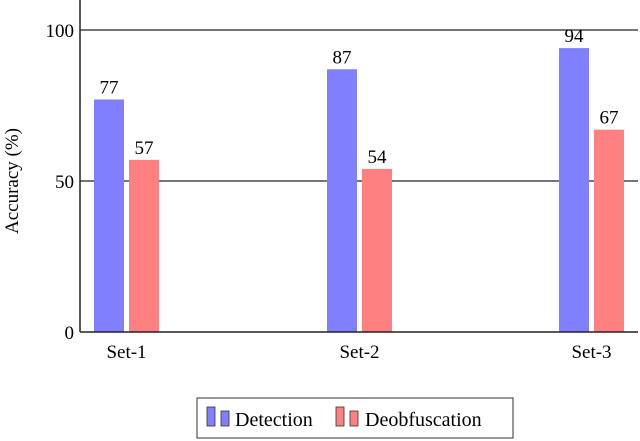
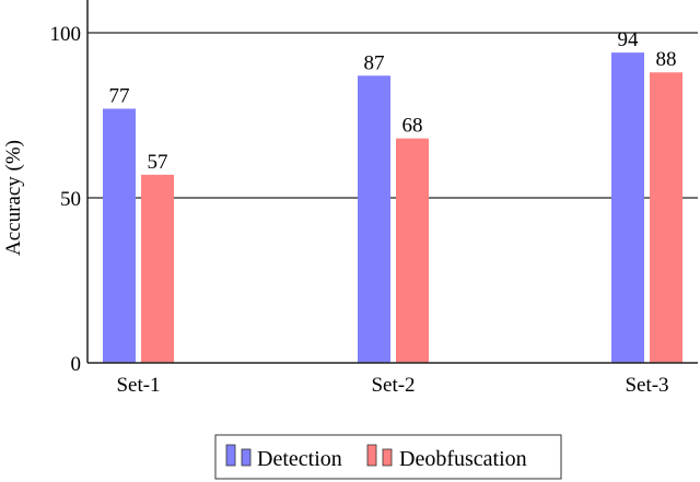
Deobfuscation/Set-2: 54 -> 68
Deobfuscation/Set-3: 67 -> 88
